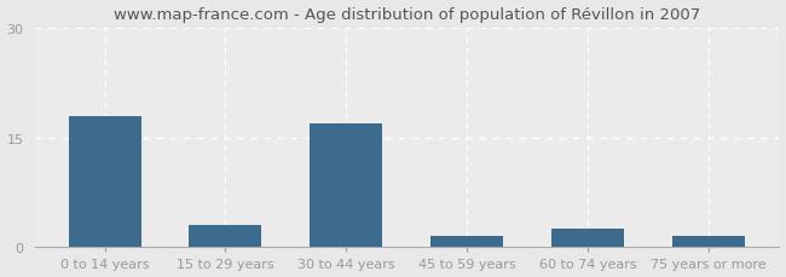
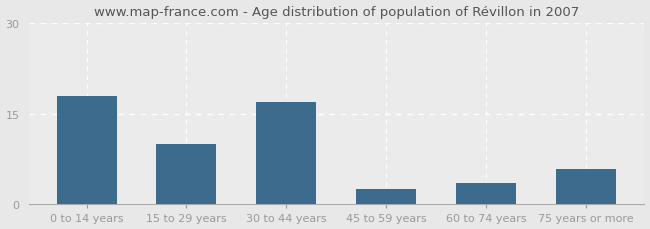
15 to 29 years: 3.0 -> 10.0
45 to 59 years: 1.5 -> 2.6
60 to 74 years: 2.5 -> 3.6
75 years or more: 1.5 -> 5.8
